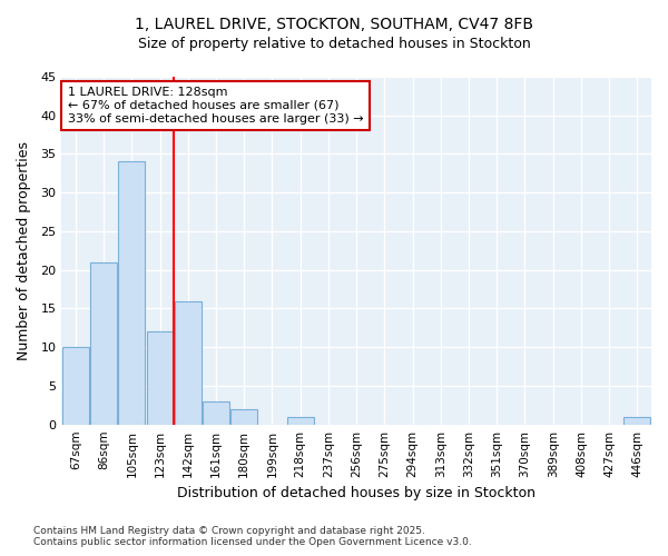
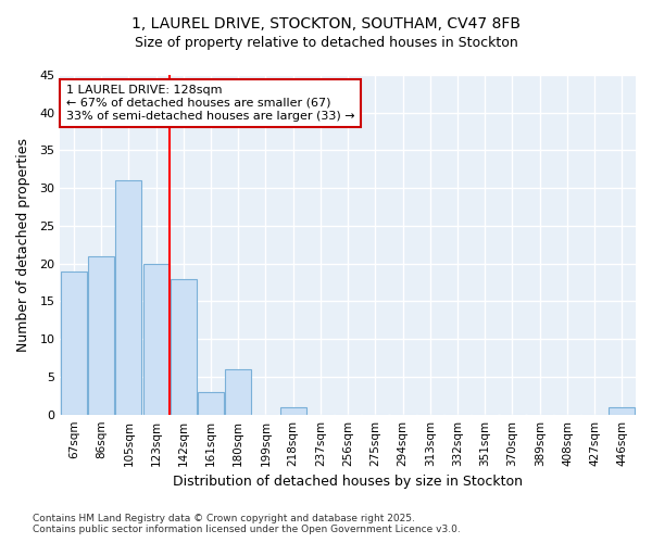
67sqm: 10 -> 19
105sqm: 34 -> 31
123sqm: 12 -> 20
142sqm: 16 -> 18
180sqm: 2 -> 6
